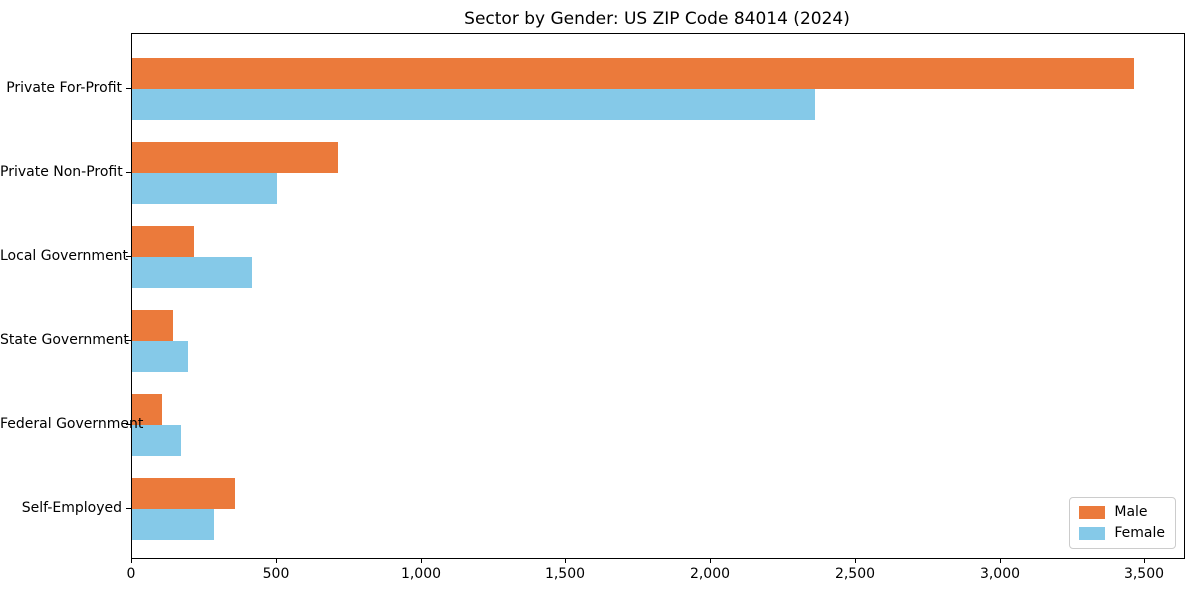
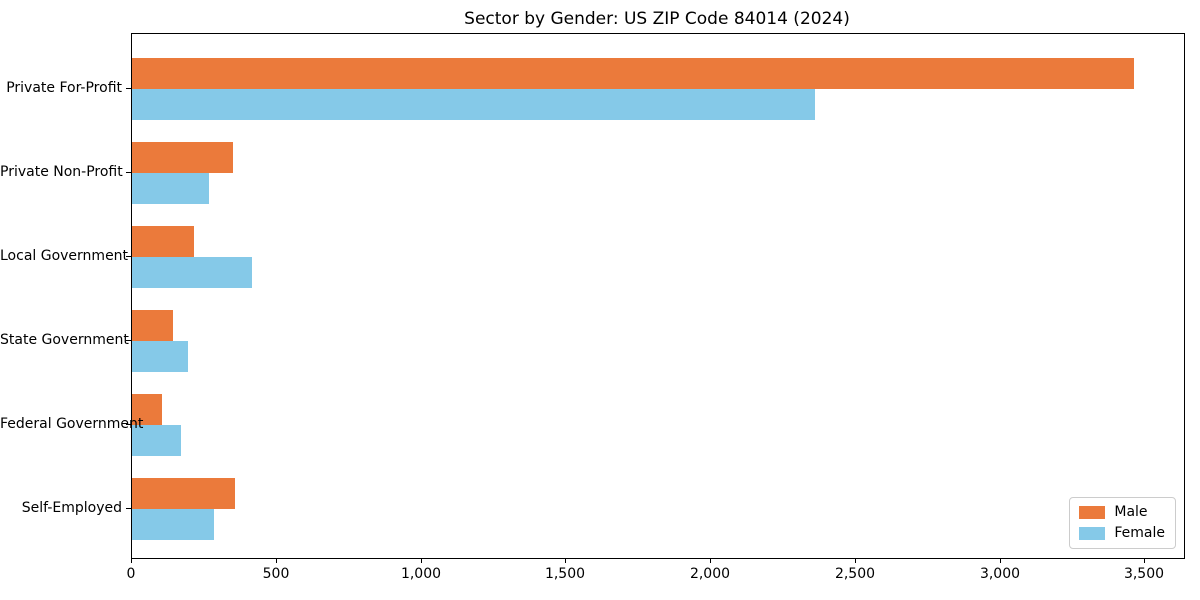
Male/Private Non-Profit: 710 -> 350
Female/Private Non-Profit: 500 -> 270
